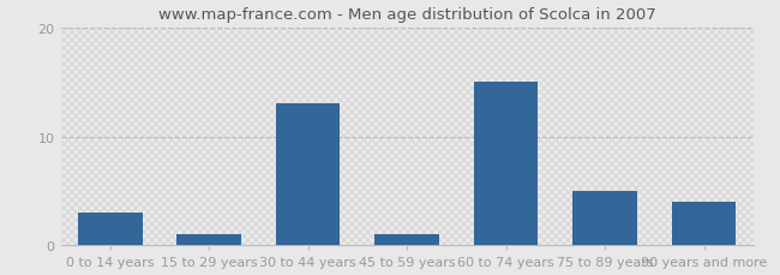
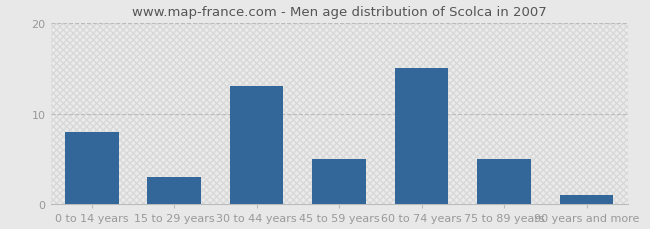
0 to 14 years: 3 -> 8
15 to 29 years: 1 -> 3
45 to 59 years: 1 -> 5
90 years and more: 4 -> 1
